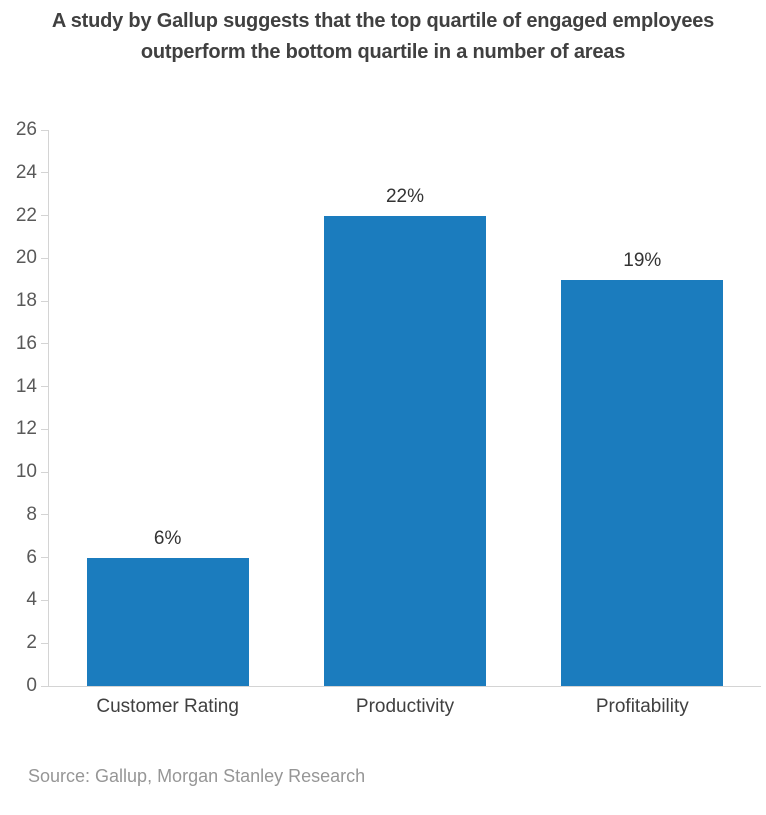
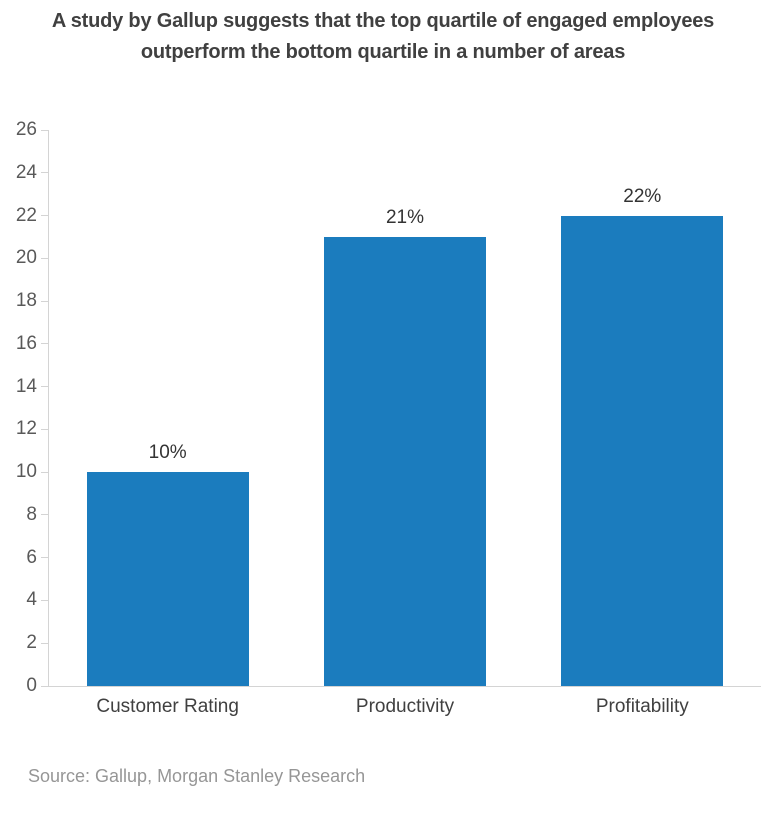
Customer Rating: 6% -> 10%
Productivity: 22% -> 21%
Profitability: 19% -> 22%
